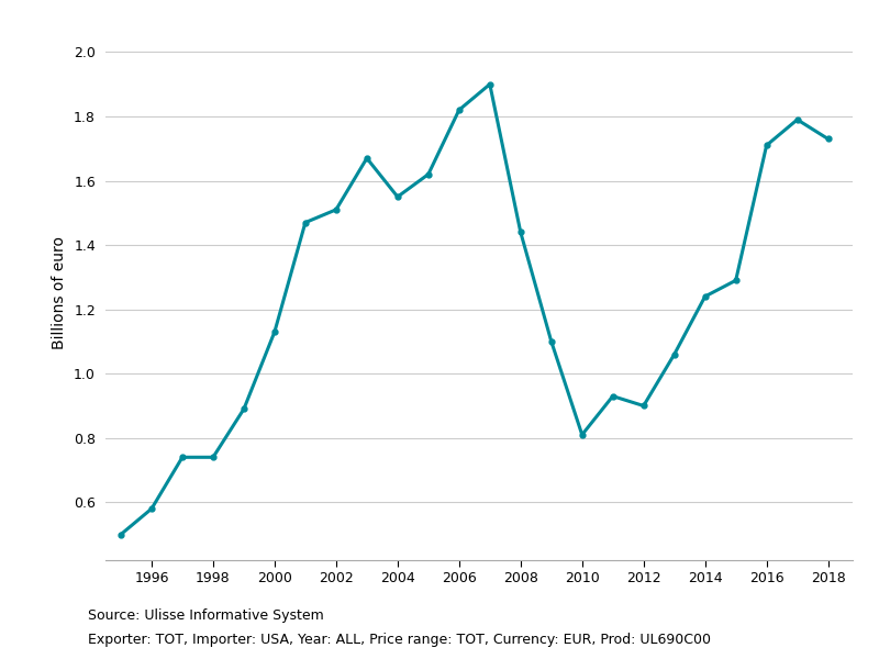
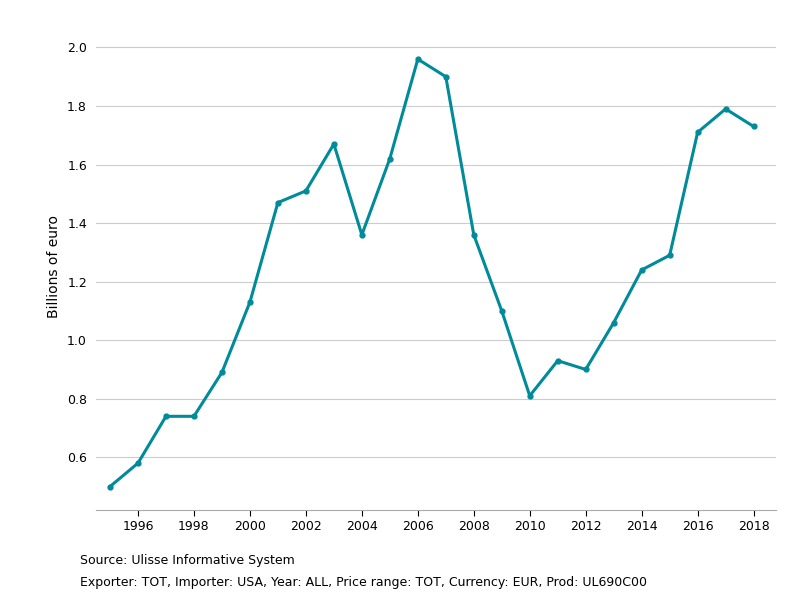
2004: 1.55 -> 1.36
2006: 1.82 -> 1.96
2008: 1.44 -> 1.36
